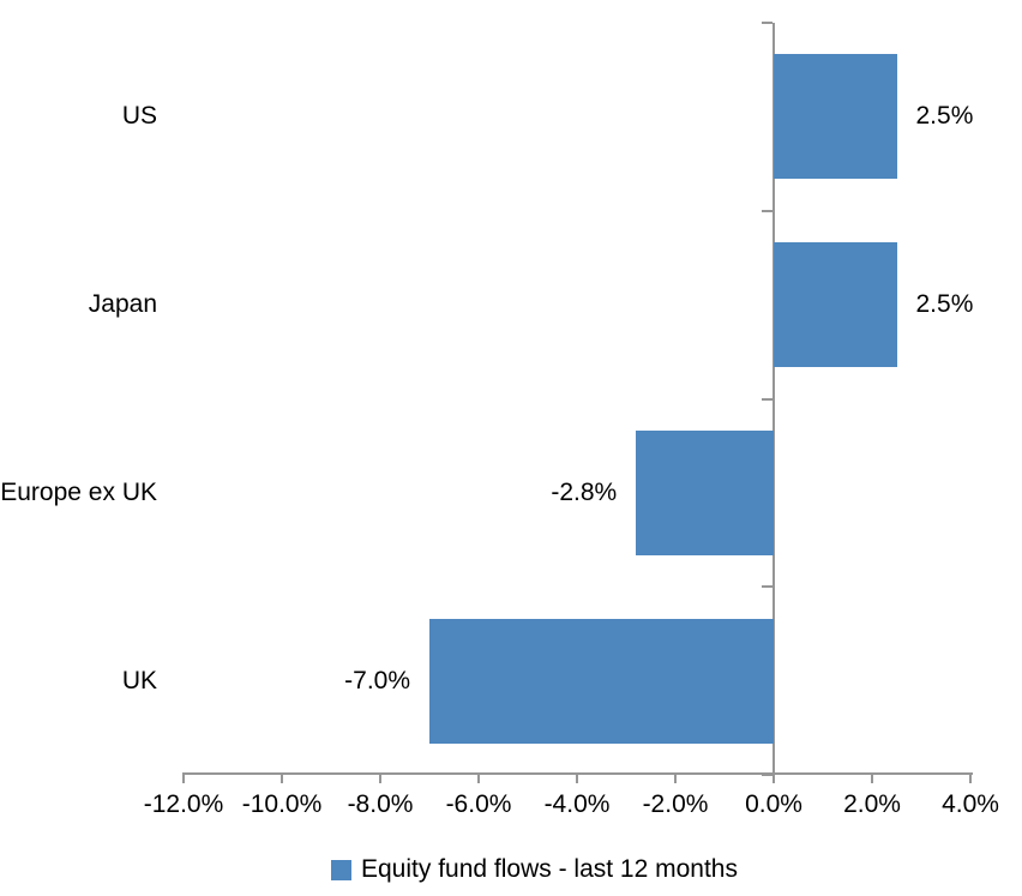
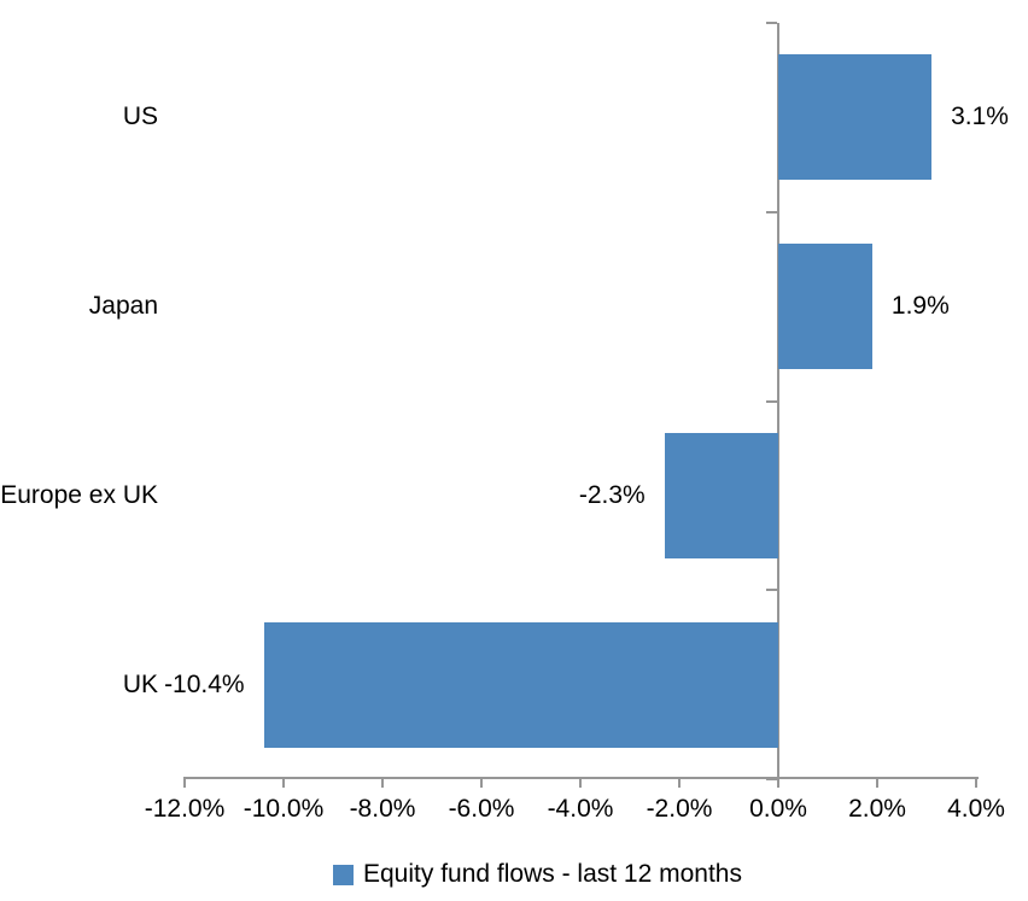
US: 2.5% -> 3.1%
Japan: 2.5% -> 1.9%
Europe ex UK: -2.8% -> -2.3%
UK: -7.0% -> -10.4%
